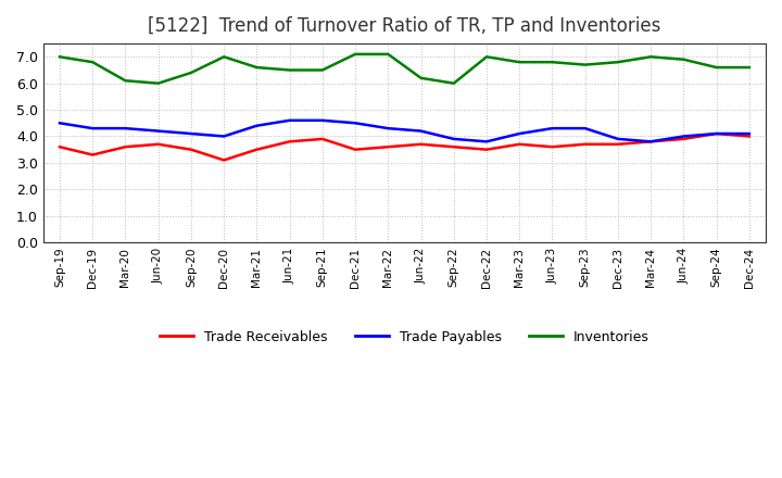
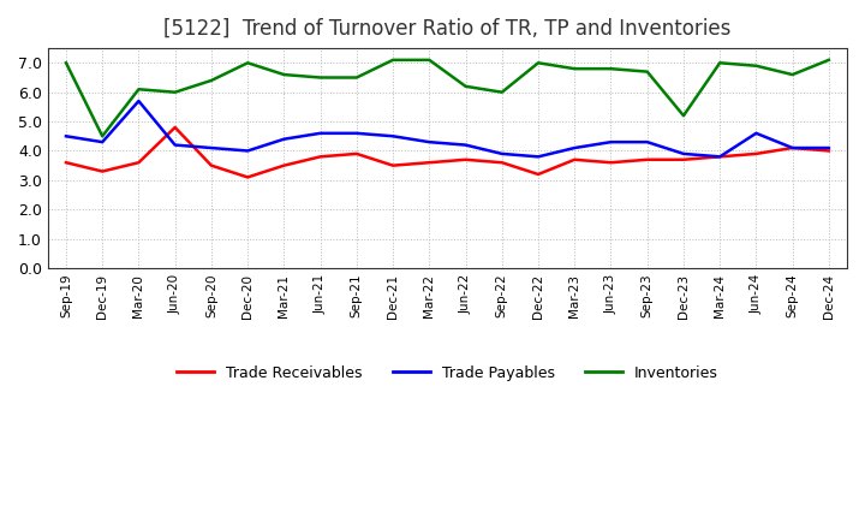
Inventories/Dec-19: 6.8 -> 4.5
Trade Payables/Mar-20: 4.3 -> 5.7
Trade Receivables/Jun-20: 3.7 -> 4.8
Trade Receivables/Dec-22: 3.5 -> 3.2
Inventories/Dec-23: 6.8 -> 5.2
Trade Payables/Jun-24: 4.0 -> 4.6
Inventories/Dec-24: 6.6 -> 7.1
